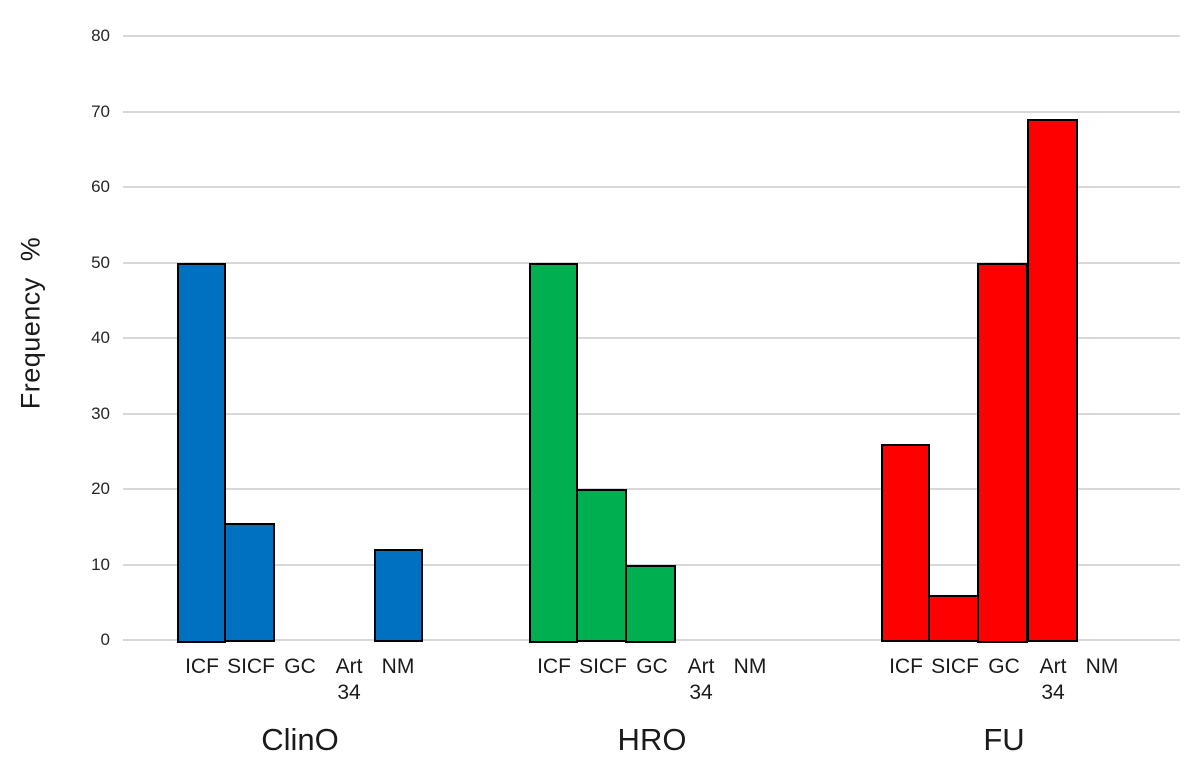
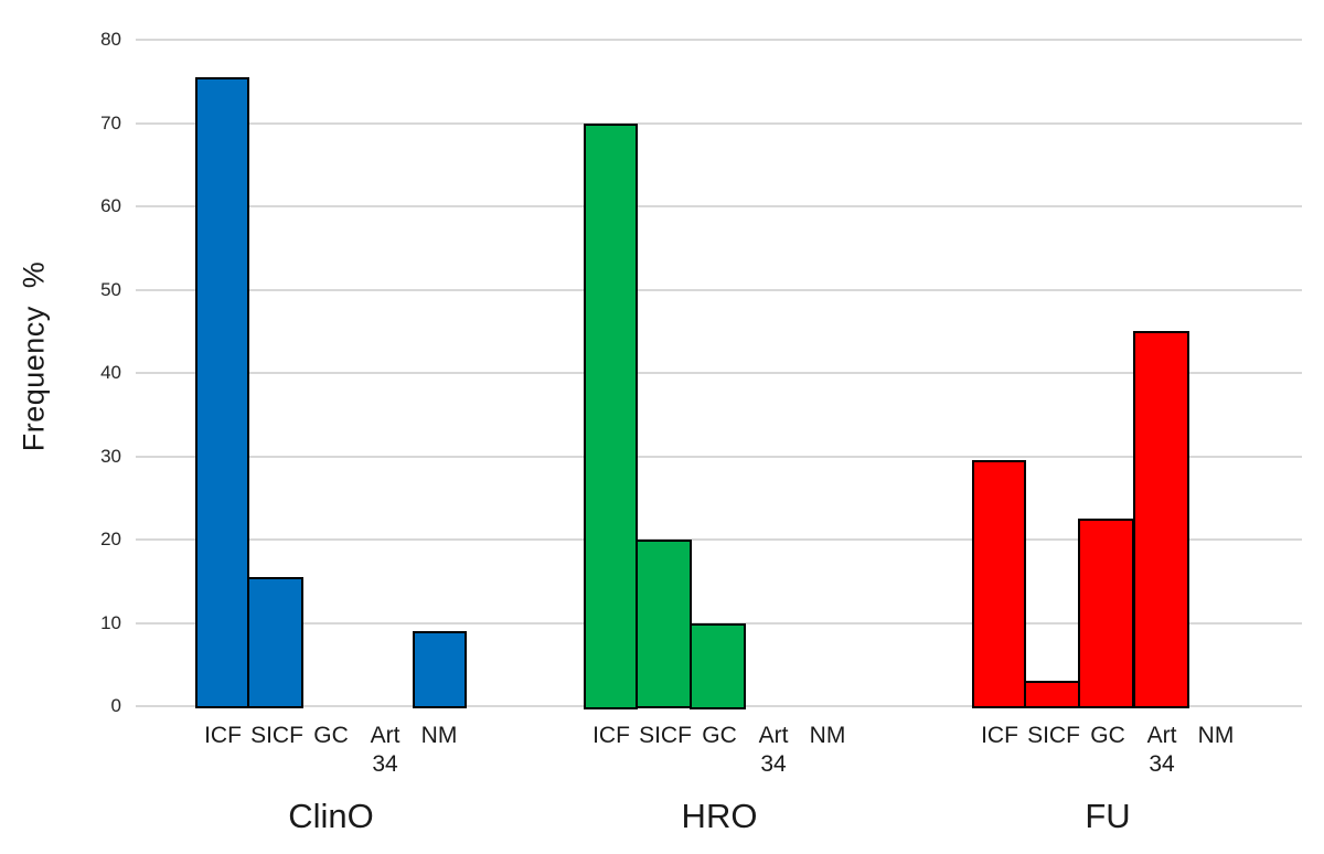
ClinO/ICF: 50 -> 76
HRO/ICF: 50 -> 70
FU/ICF: 26 -> 30
FU/SICF: 6 -> 3
FU/GC: 50 -> 22
FU/Art 34: 69 -> 45
ClinO/NM: 12 -> 9
